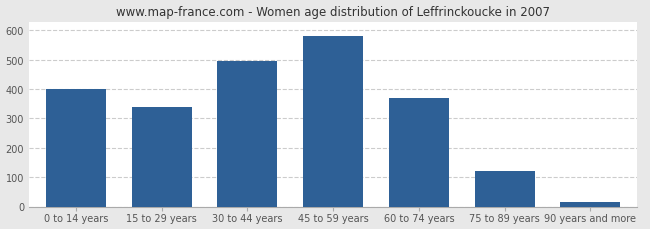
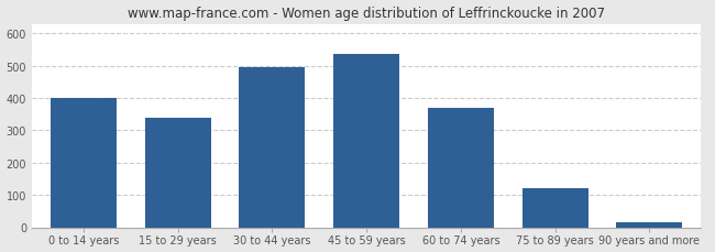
45 to 59 years: 580 -> 535
